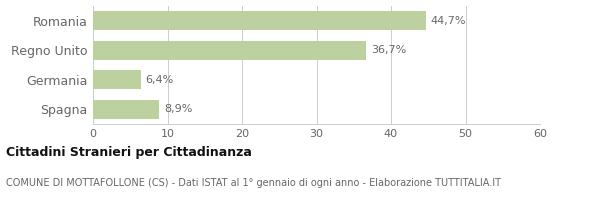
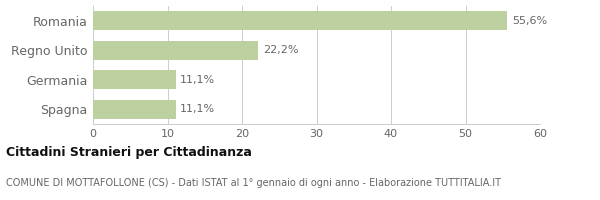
Romania: 44,7% -> 55,6%
Regno Unito: 36,7% -> 22,2%
Germania: 6,4% -> 11,1%
Spagna: 8,9% -> 11,1%
